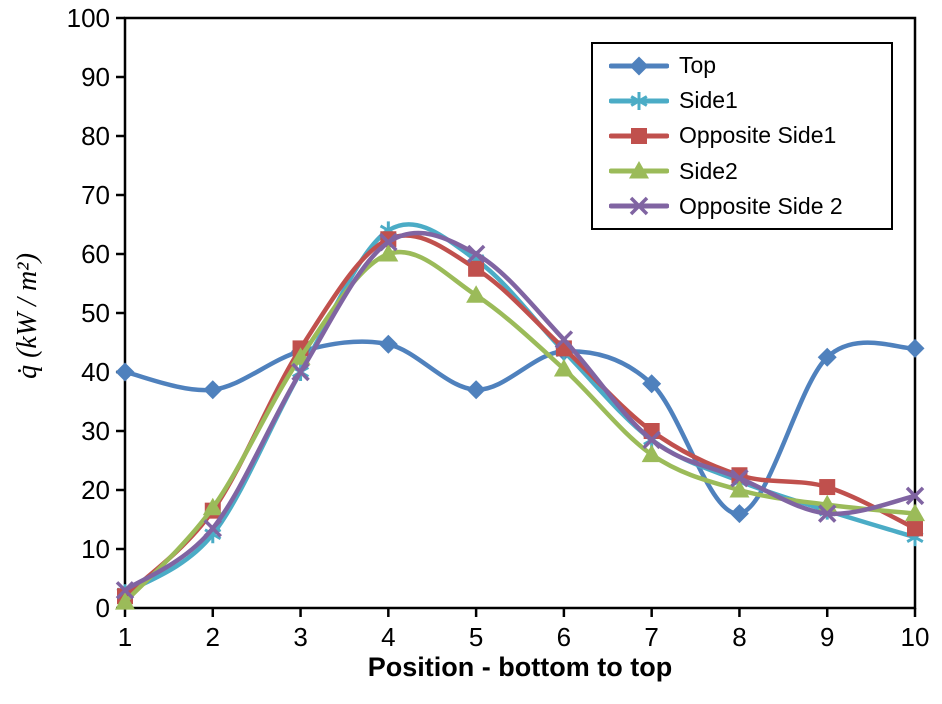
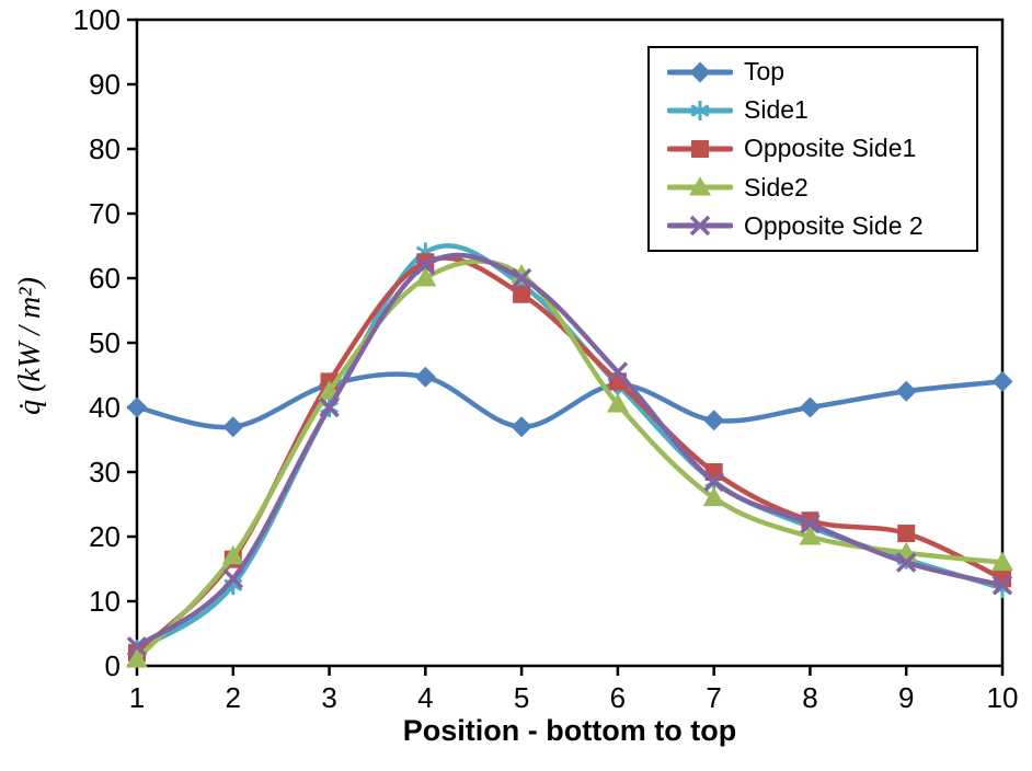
Side2/5: 53 -> 60
Top/8: 16 -> 40
Opposite Side 2/10: 19 -> 12
